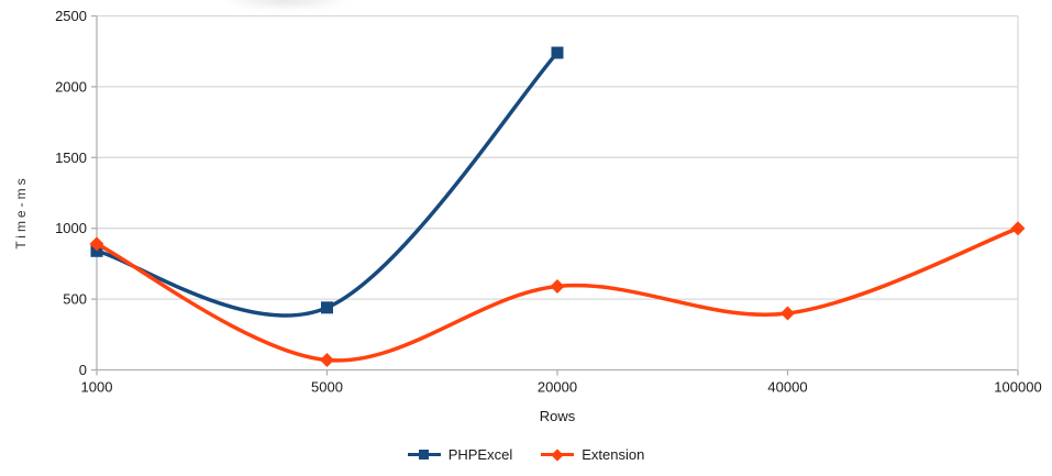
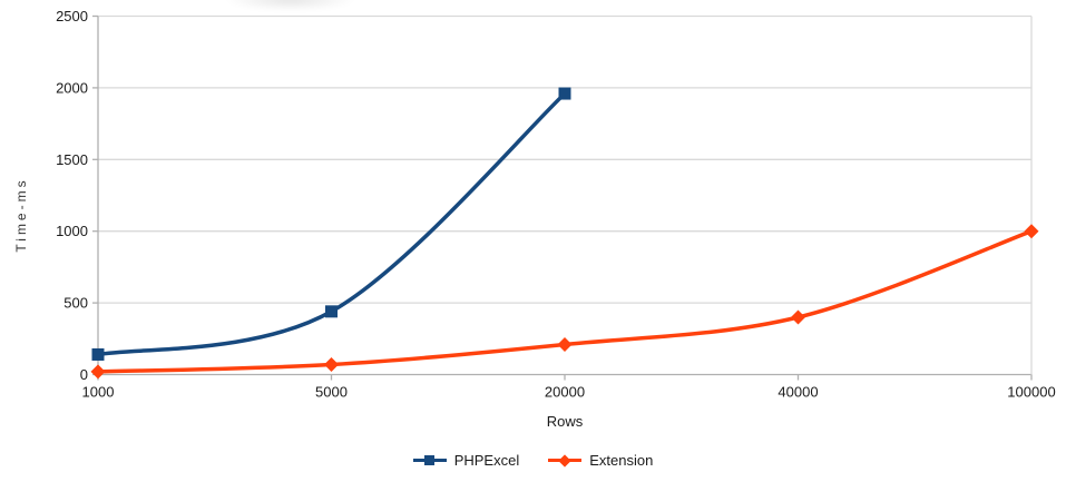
PHPExcel/1000: 840 -> 140
Extension/1000: 890 -> 20
PHPExcel/20000: 2240 -> 1960
Extension/20000: 590 -> 210
